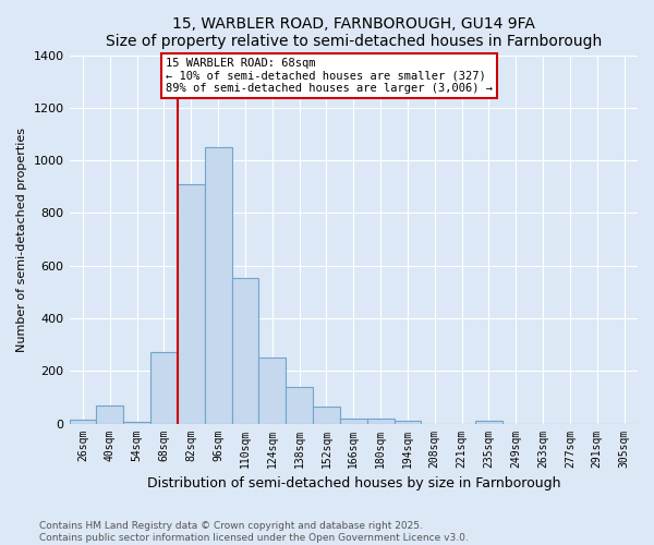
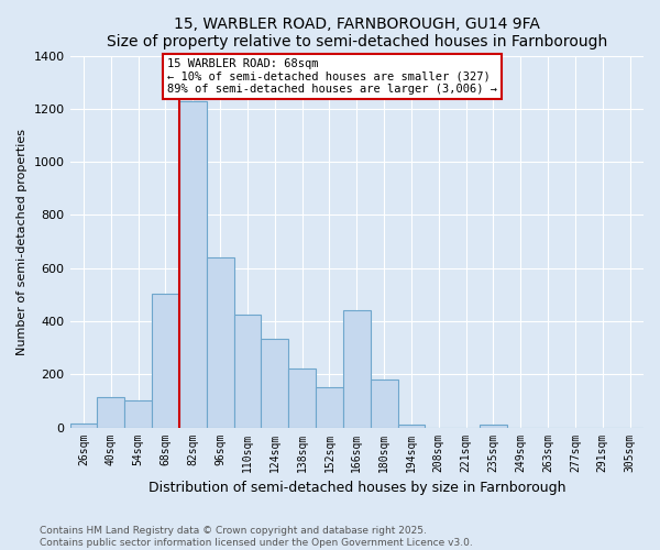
40sqm: 70 -> 115
54sqm: 5 -> 100
68sqm: 270 -> 505
82sqm: 910 -> 1230
96sqm: 1050 -> 640
110sqm: 555 -> 425
124sqm: 250 -> 335
138sqm: 140 -> 220
152sqm: 65 -> 150
166sqm: 20 -> 440
180sqm: 18 -> 180
